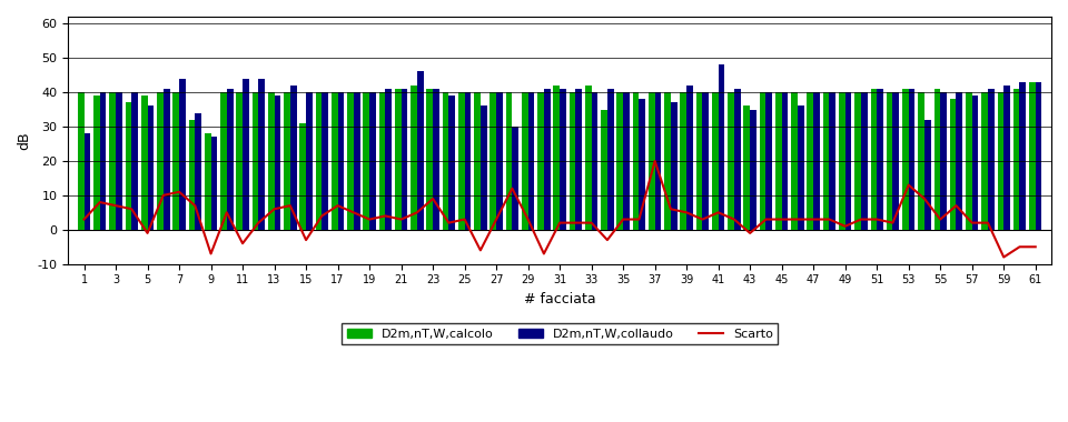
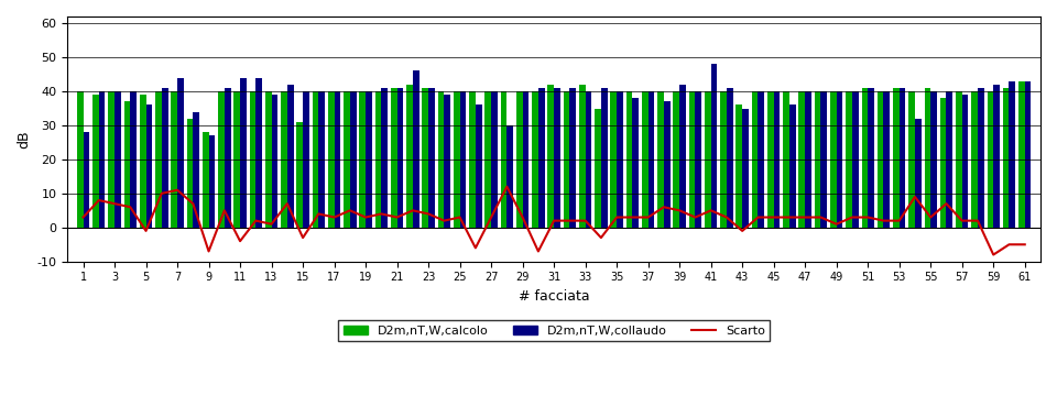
Scarto/13: 6 -> 1
Scarto/17: 7 -> 3
Scarto/23: 9 -> 4
Scarto/37: 20 -> 3
Scarto/53: 13 -> 2
